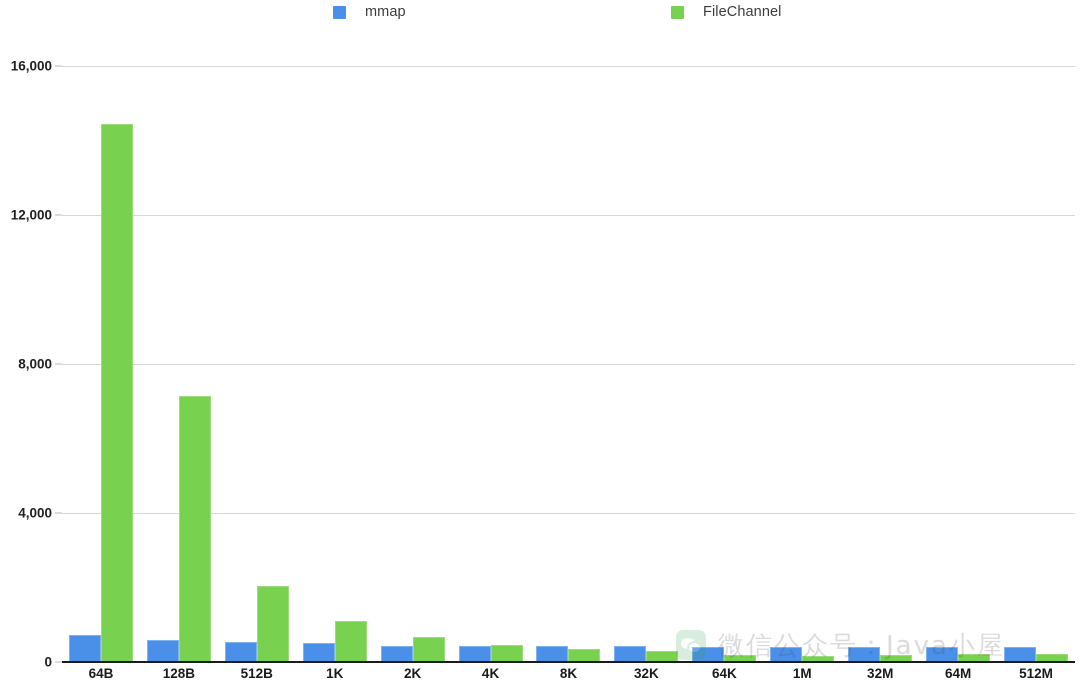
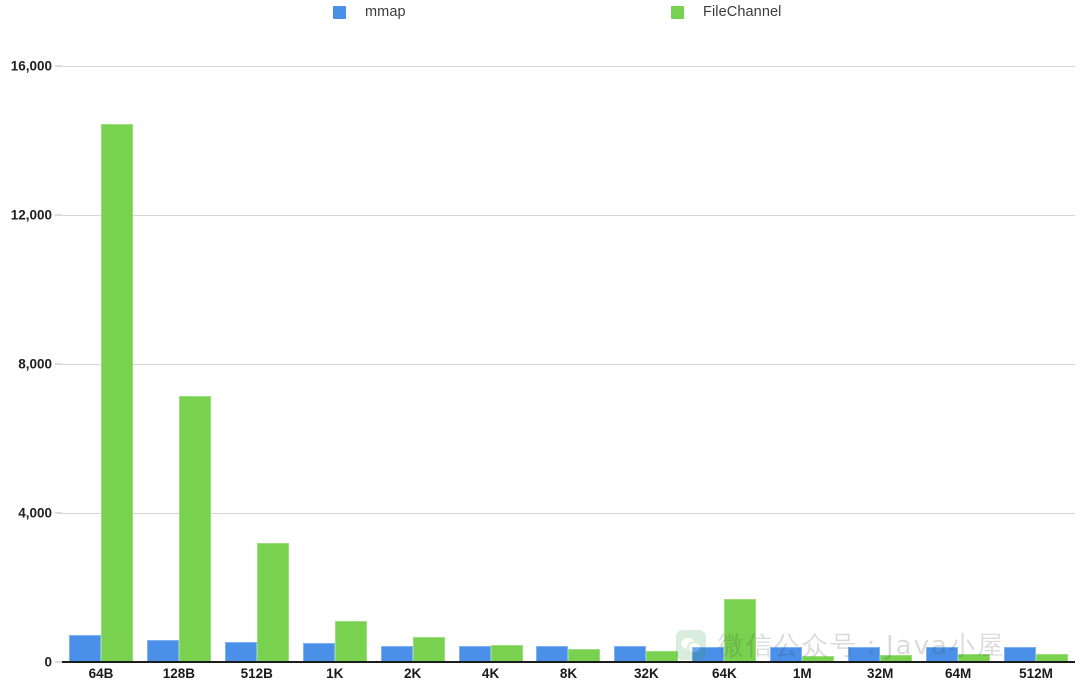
FileChannel/512B: 2000 -> 3200
FileChannel/64K: 200 -> 1700
